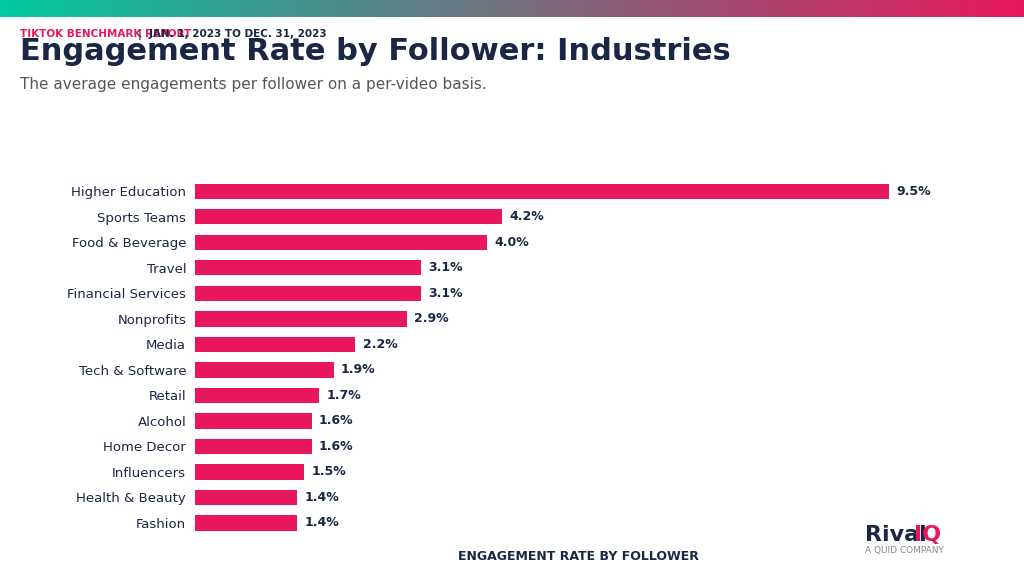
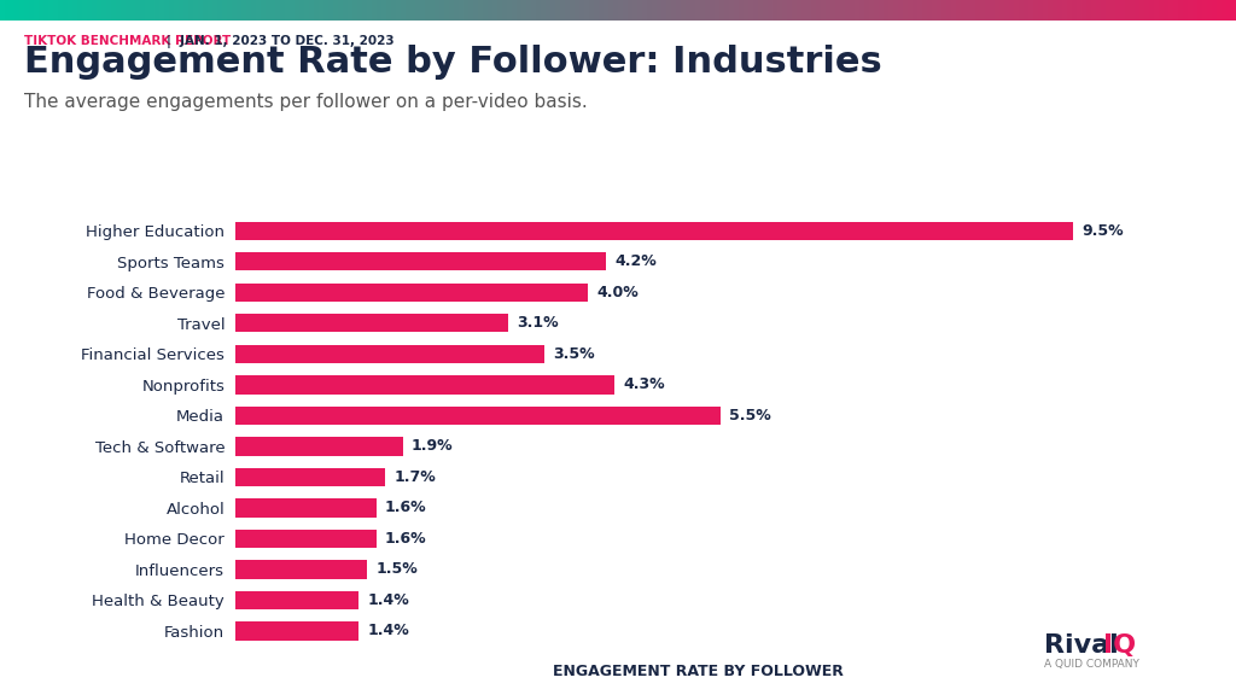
Financial Services: 3.1% -> 3.5%
Nonprofits: 2.9% -> 4.3%
Media: 2.2% -> 5.5%
